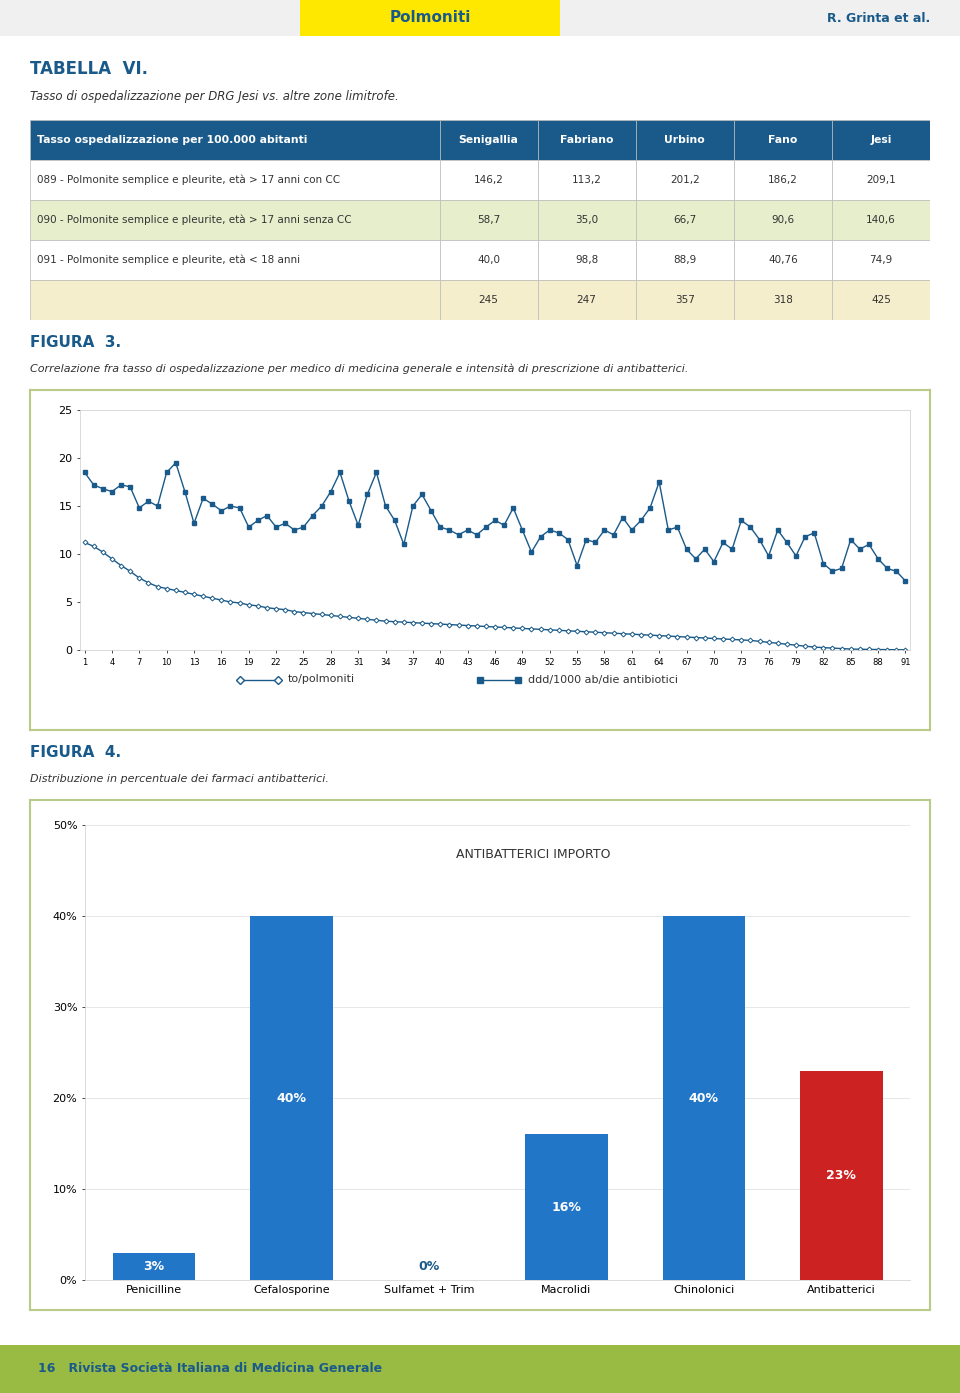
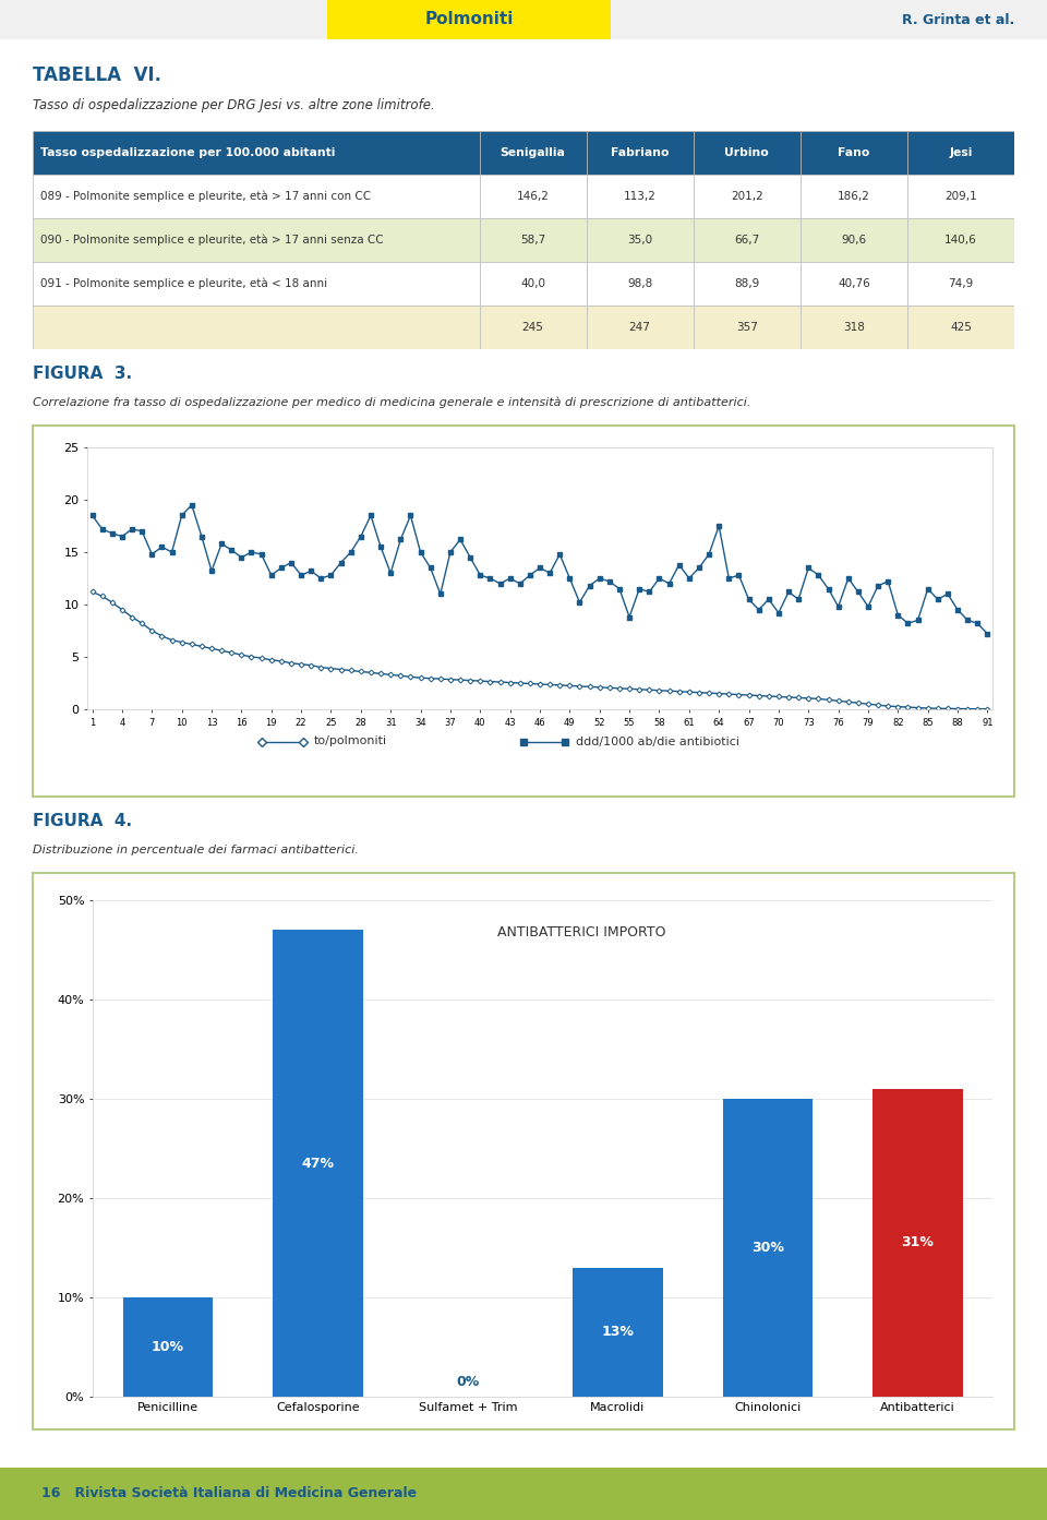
Penicilline: 3% -> 10%
Cefalosporine: 40% -> 47%
Macrolidi: 16% -> 13%
Chinolonici: 40% -> 30%
Antibatterici: 23% -> 31%
